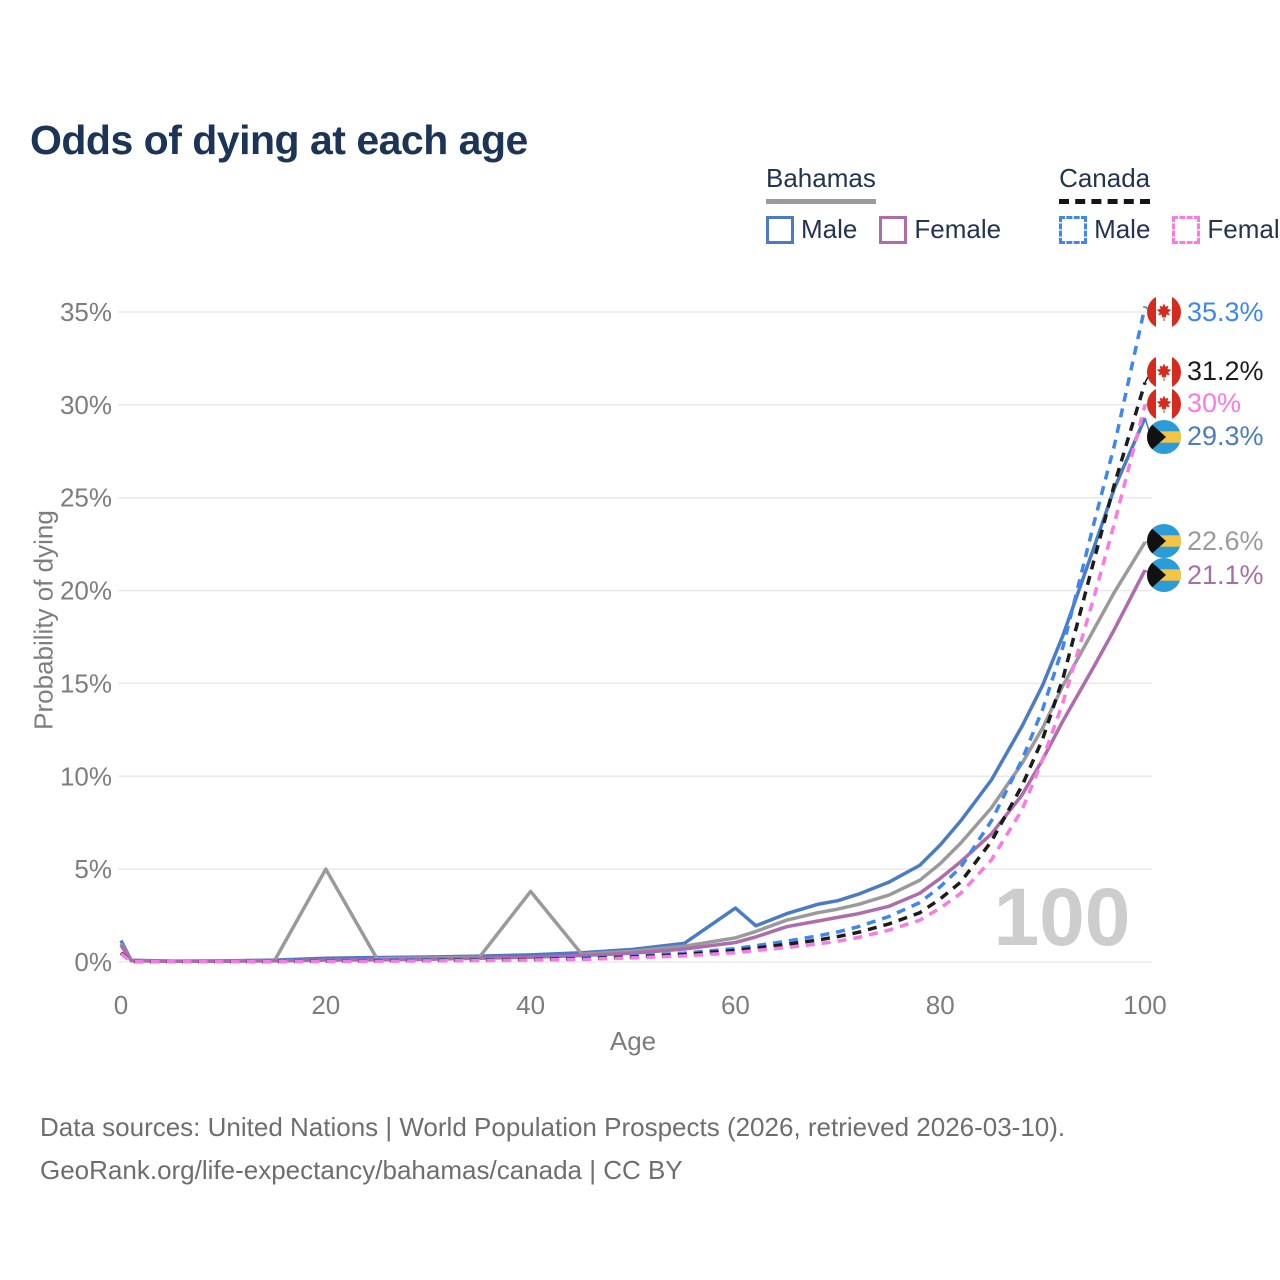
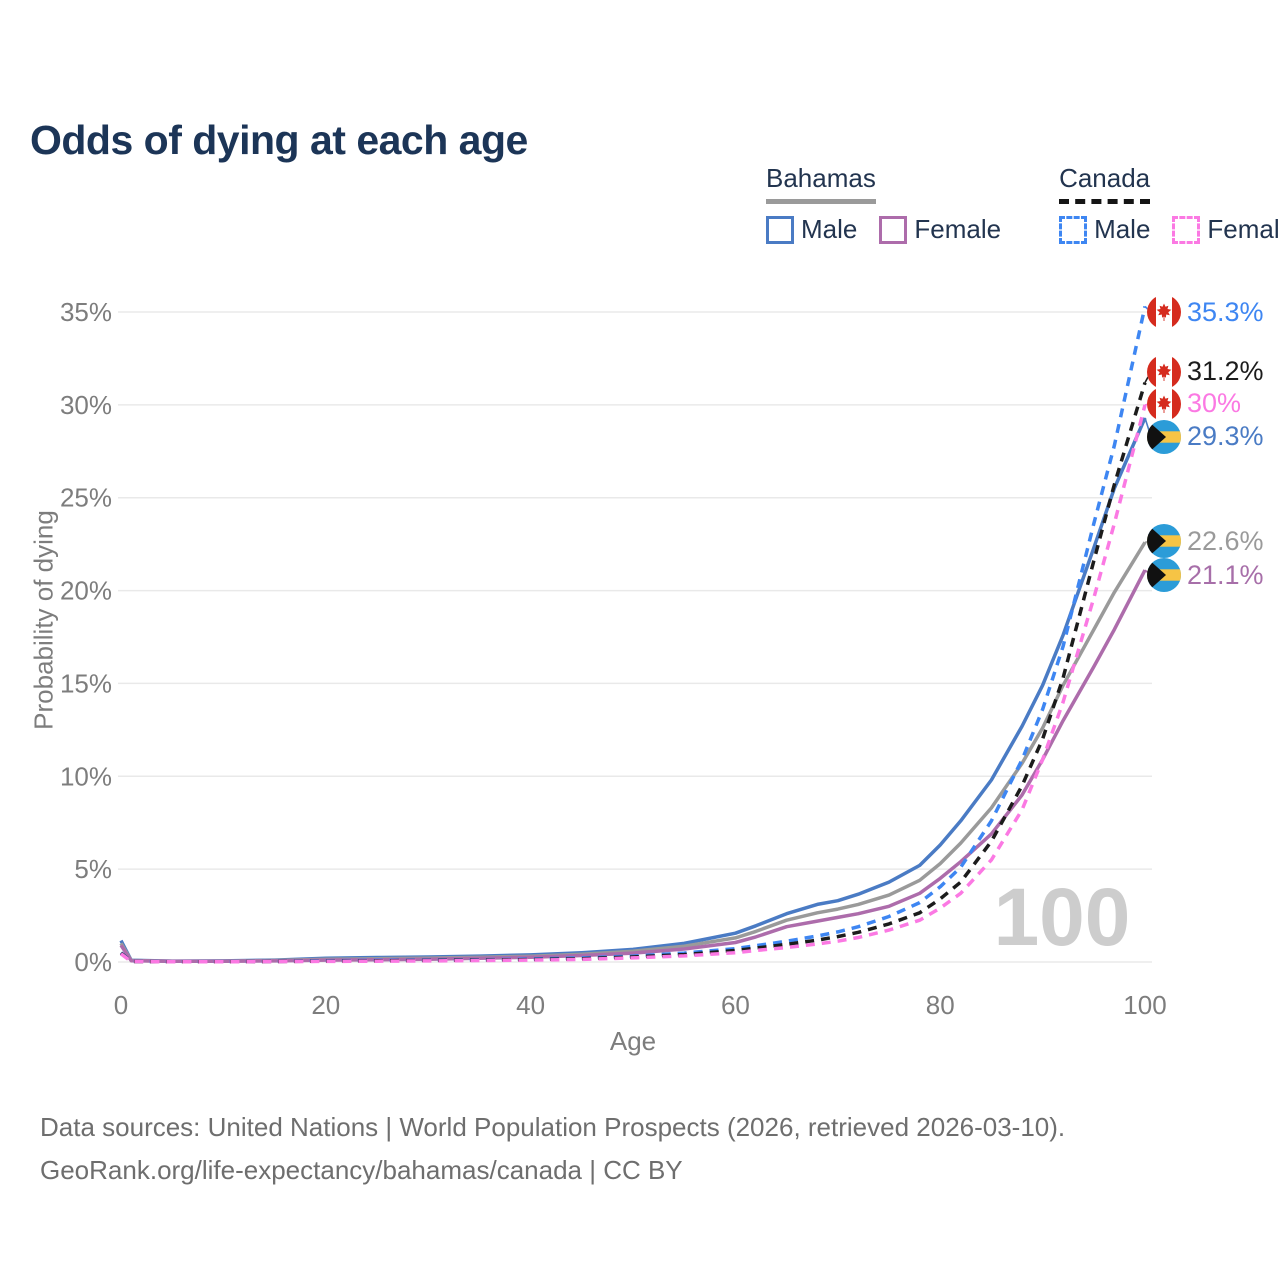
Bahamas/20: 5.0% -> 0.1%
Bahamas/40: 3.8% -> 0.3%
Bahamas Male/60: 2.9% -> 1.6%
